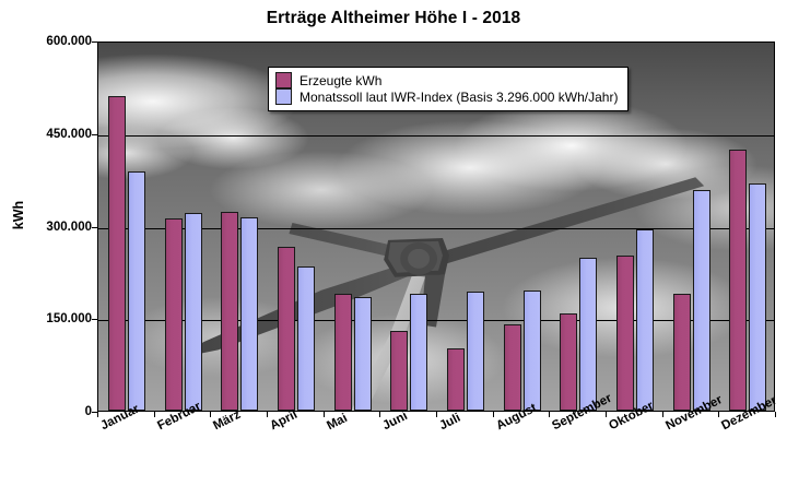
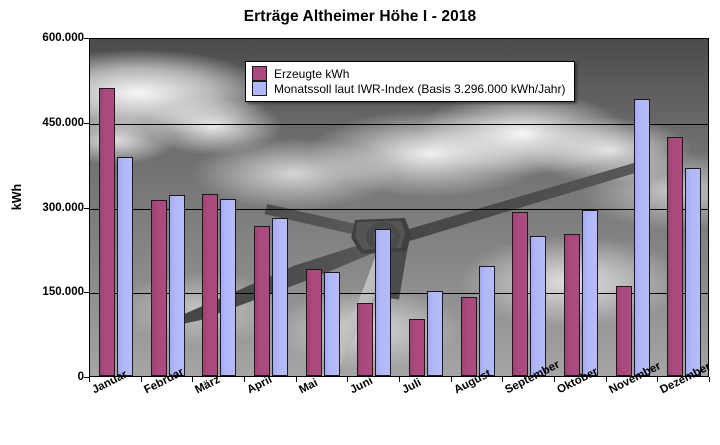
Monatssoll laut IWR-Index (Basis 3.296.000 kWh/Jahr)/April: 230000 -> 280000
Monatssoll laut IWR-Index (Basis 3.296.000 kWh/Jahr)/Juni: 190000 -> 260000
Monatssoll laut IWR-Index (Basis 3.296.000 kWh/Jahr)/Juli: 190000 -> 150000
Erzeugte kWh/September: 160000 -> 290000
Erzeugte kWh/November: 190000 -> 160000
Monatssoll laut IWR-Index (Basis 3.296.000 kWh/Jahr)/November: 360000 -> 490000
